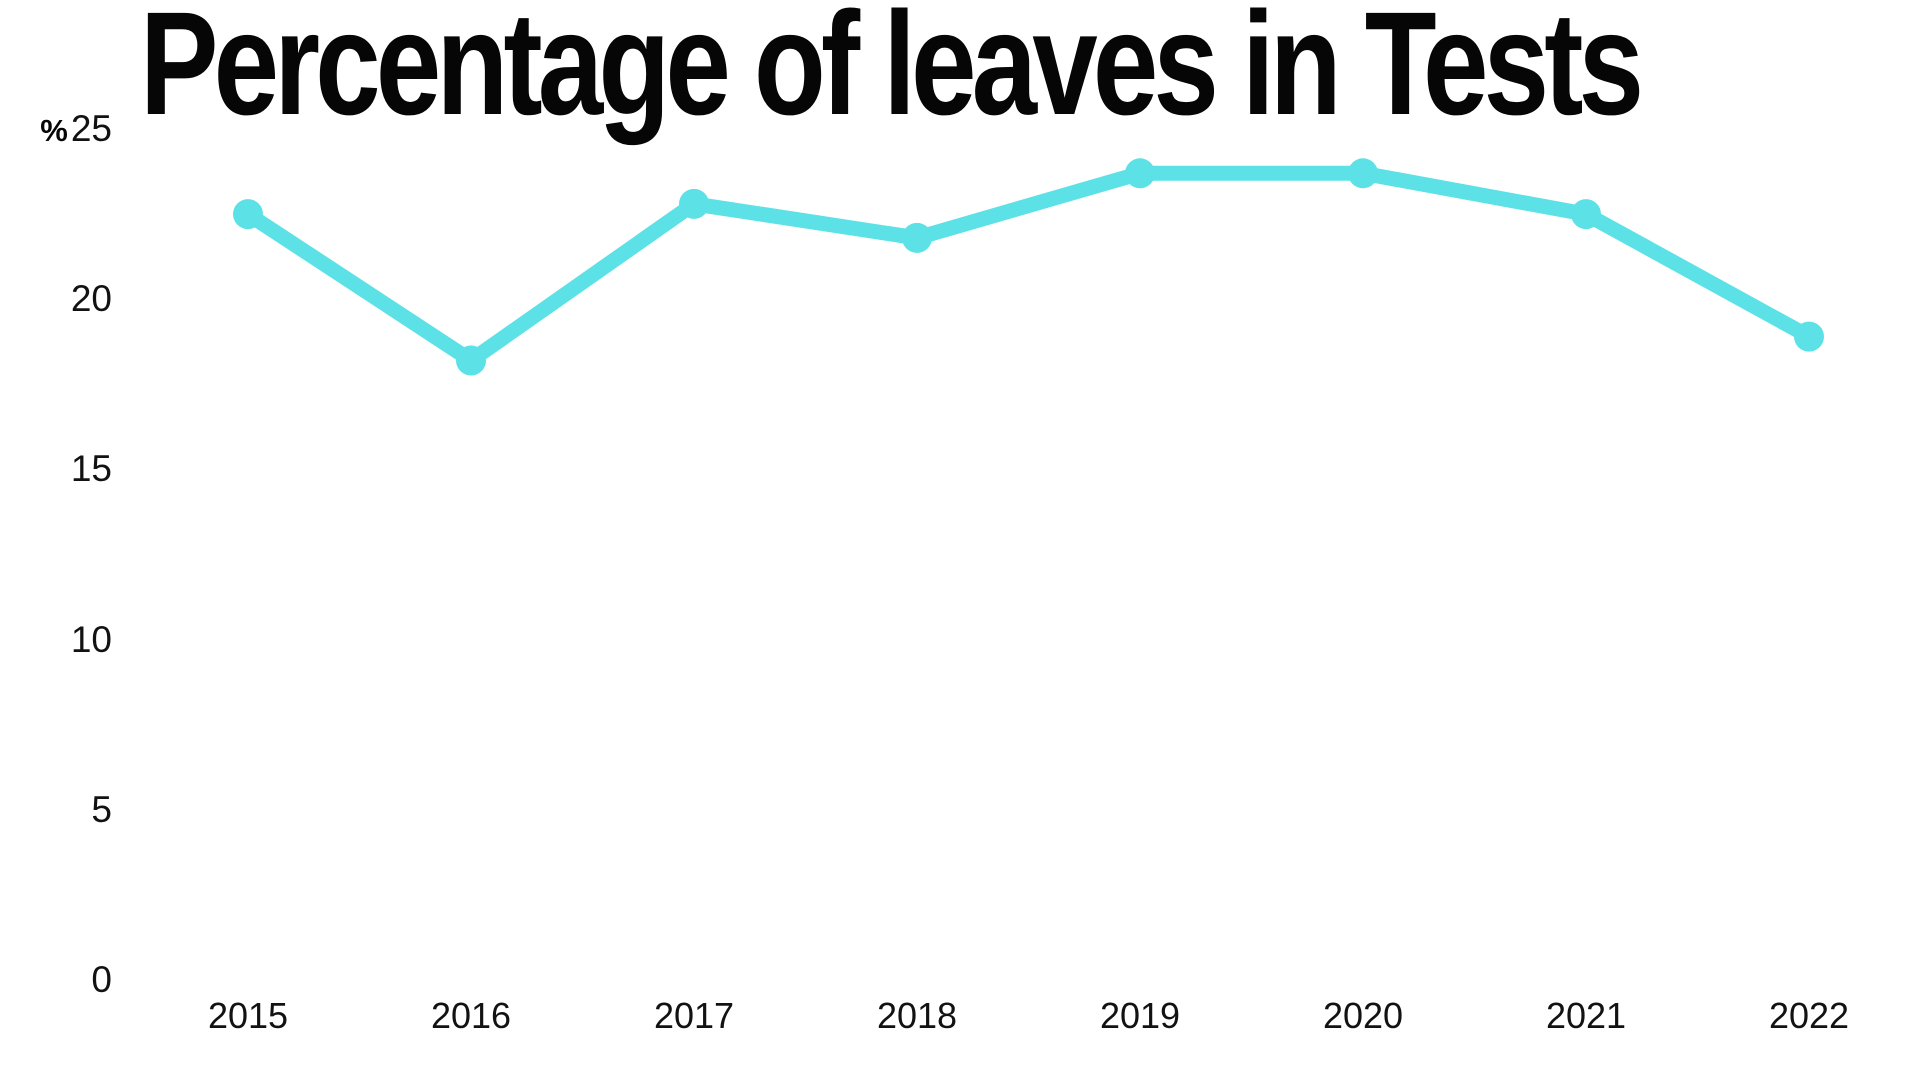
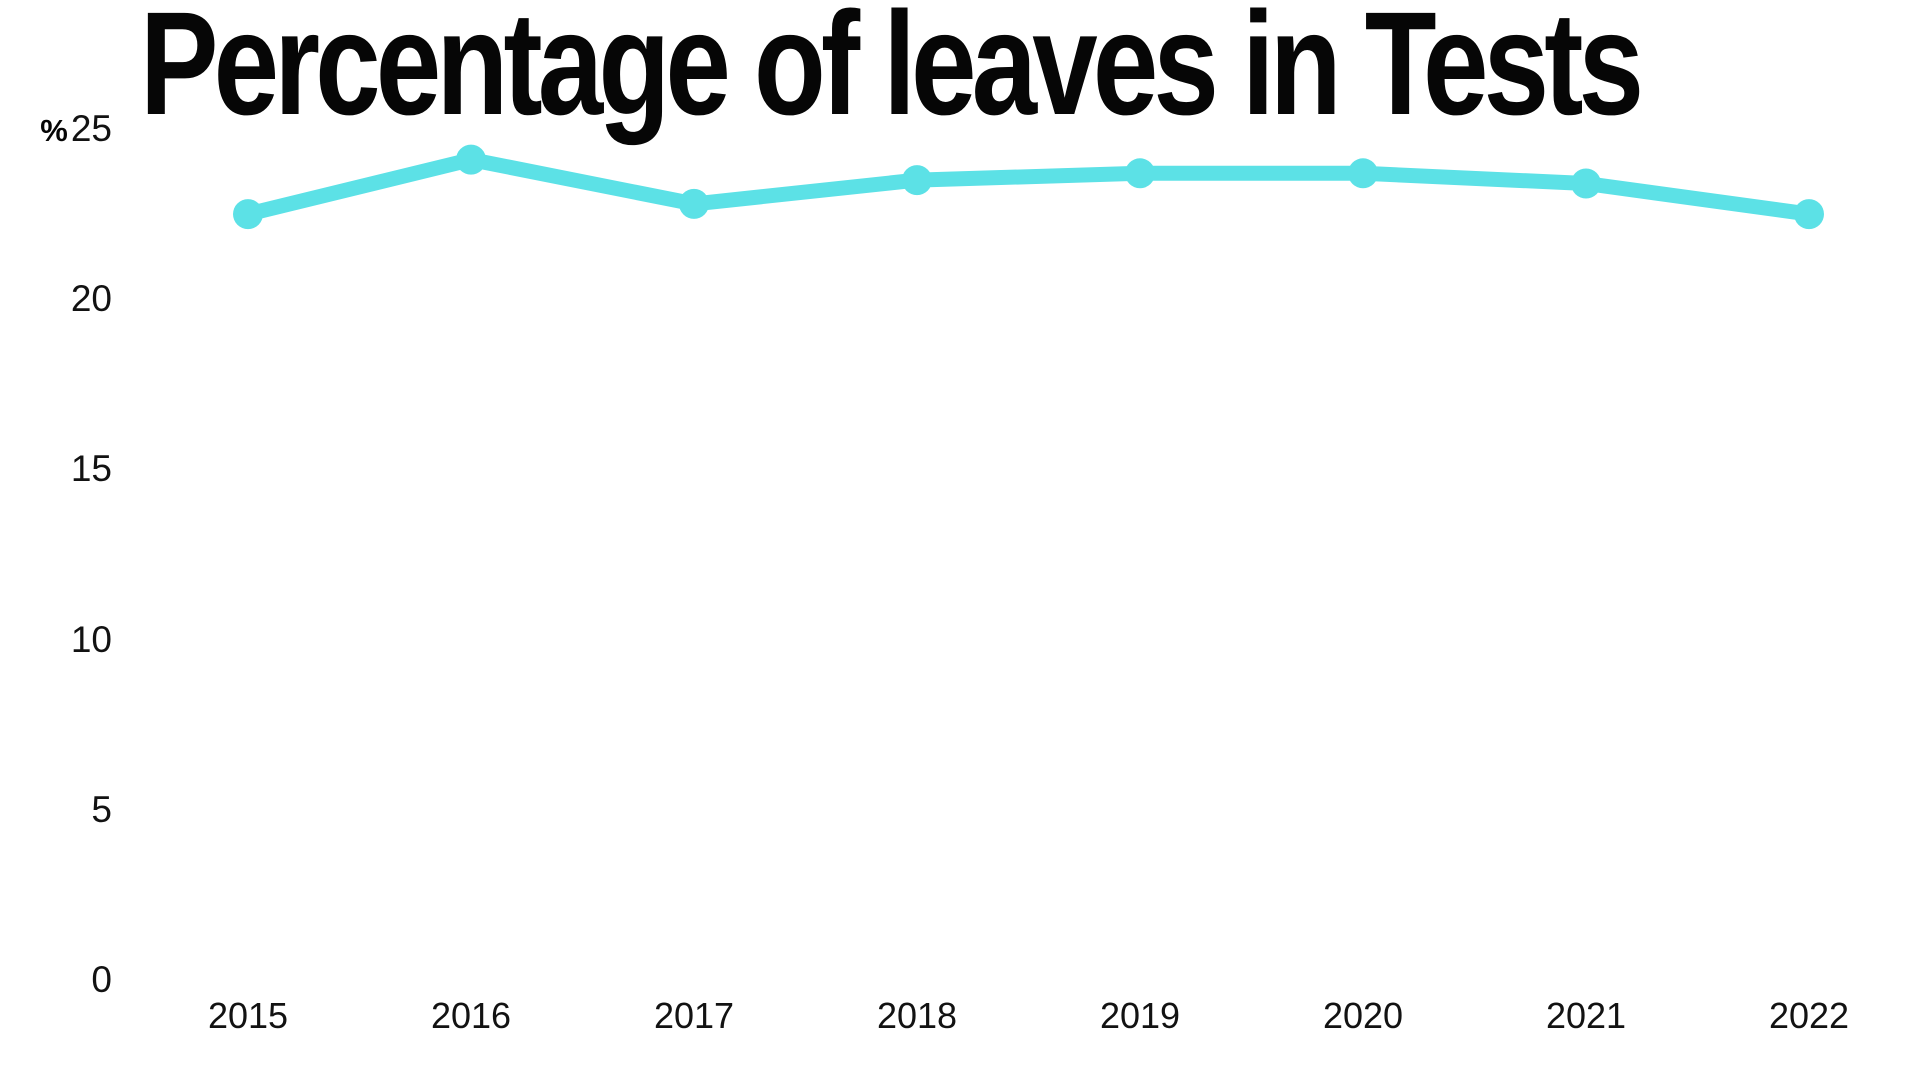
2016: 18.2 -> 24.1
2018: 21.8 -> 23.5
2021: 22.5 -> 23.4
2022: 18.9 -> 22.5
